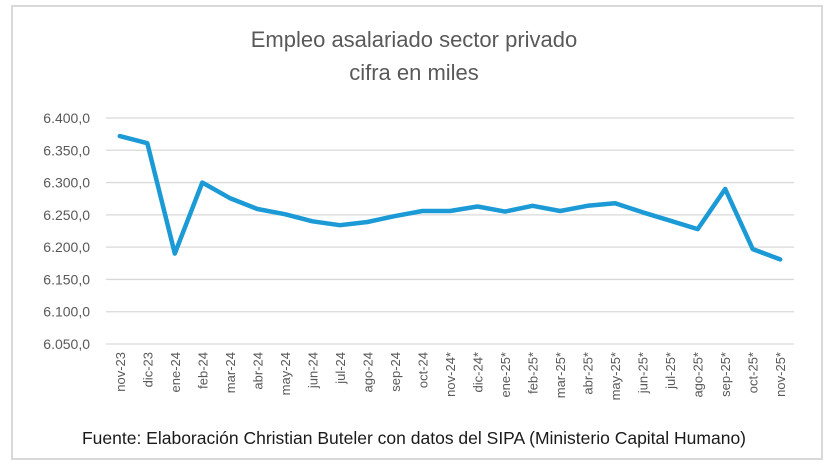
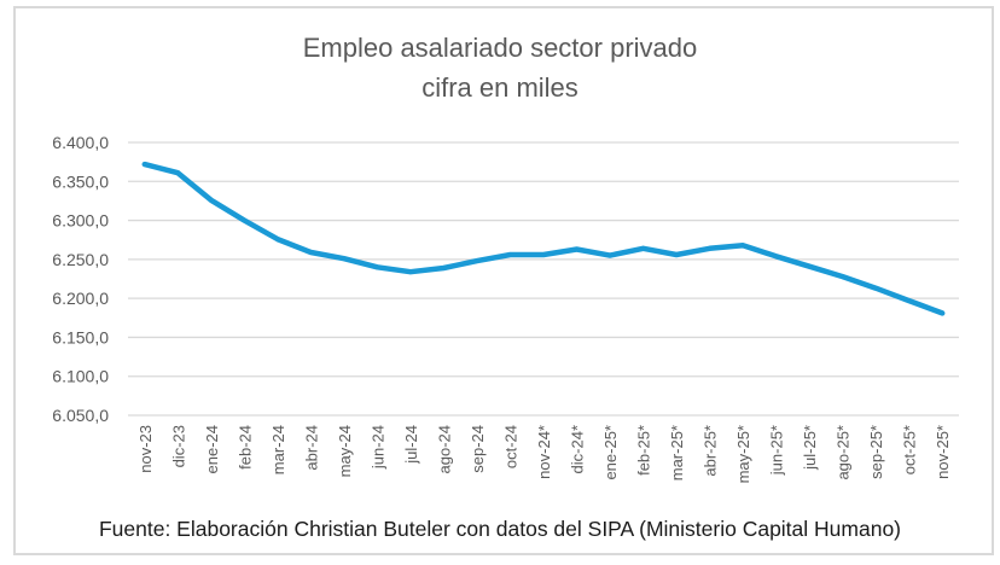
ene-24: 6190 -> 6330
sep-25*: 6290 -> 6210
